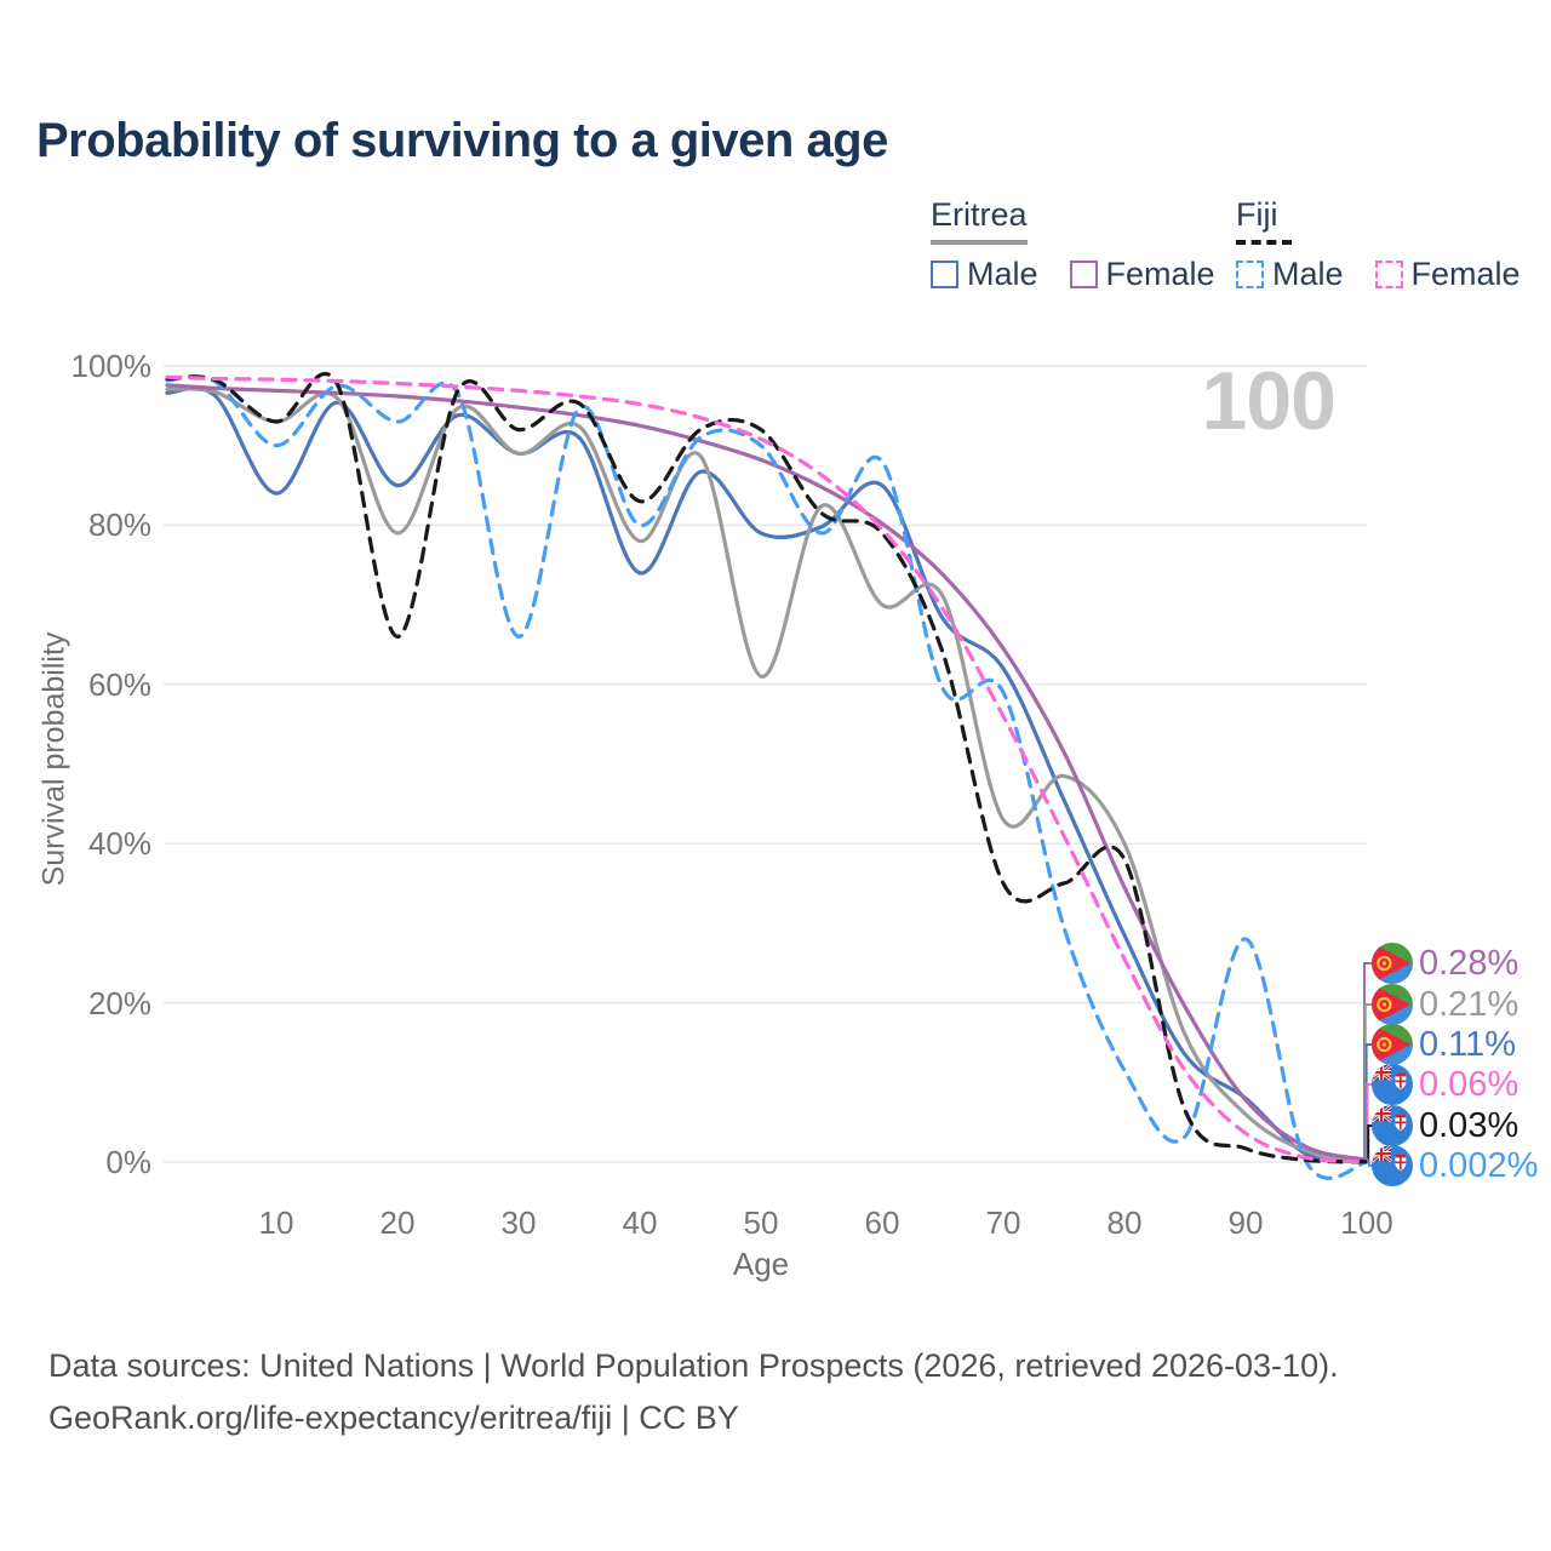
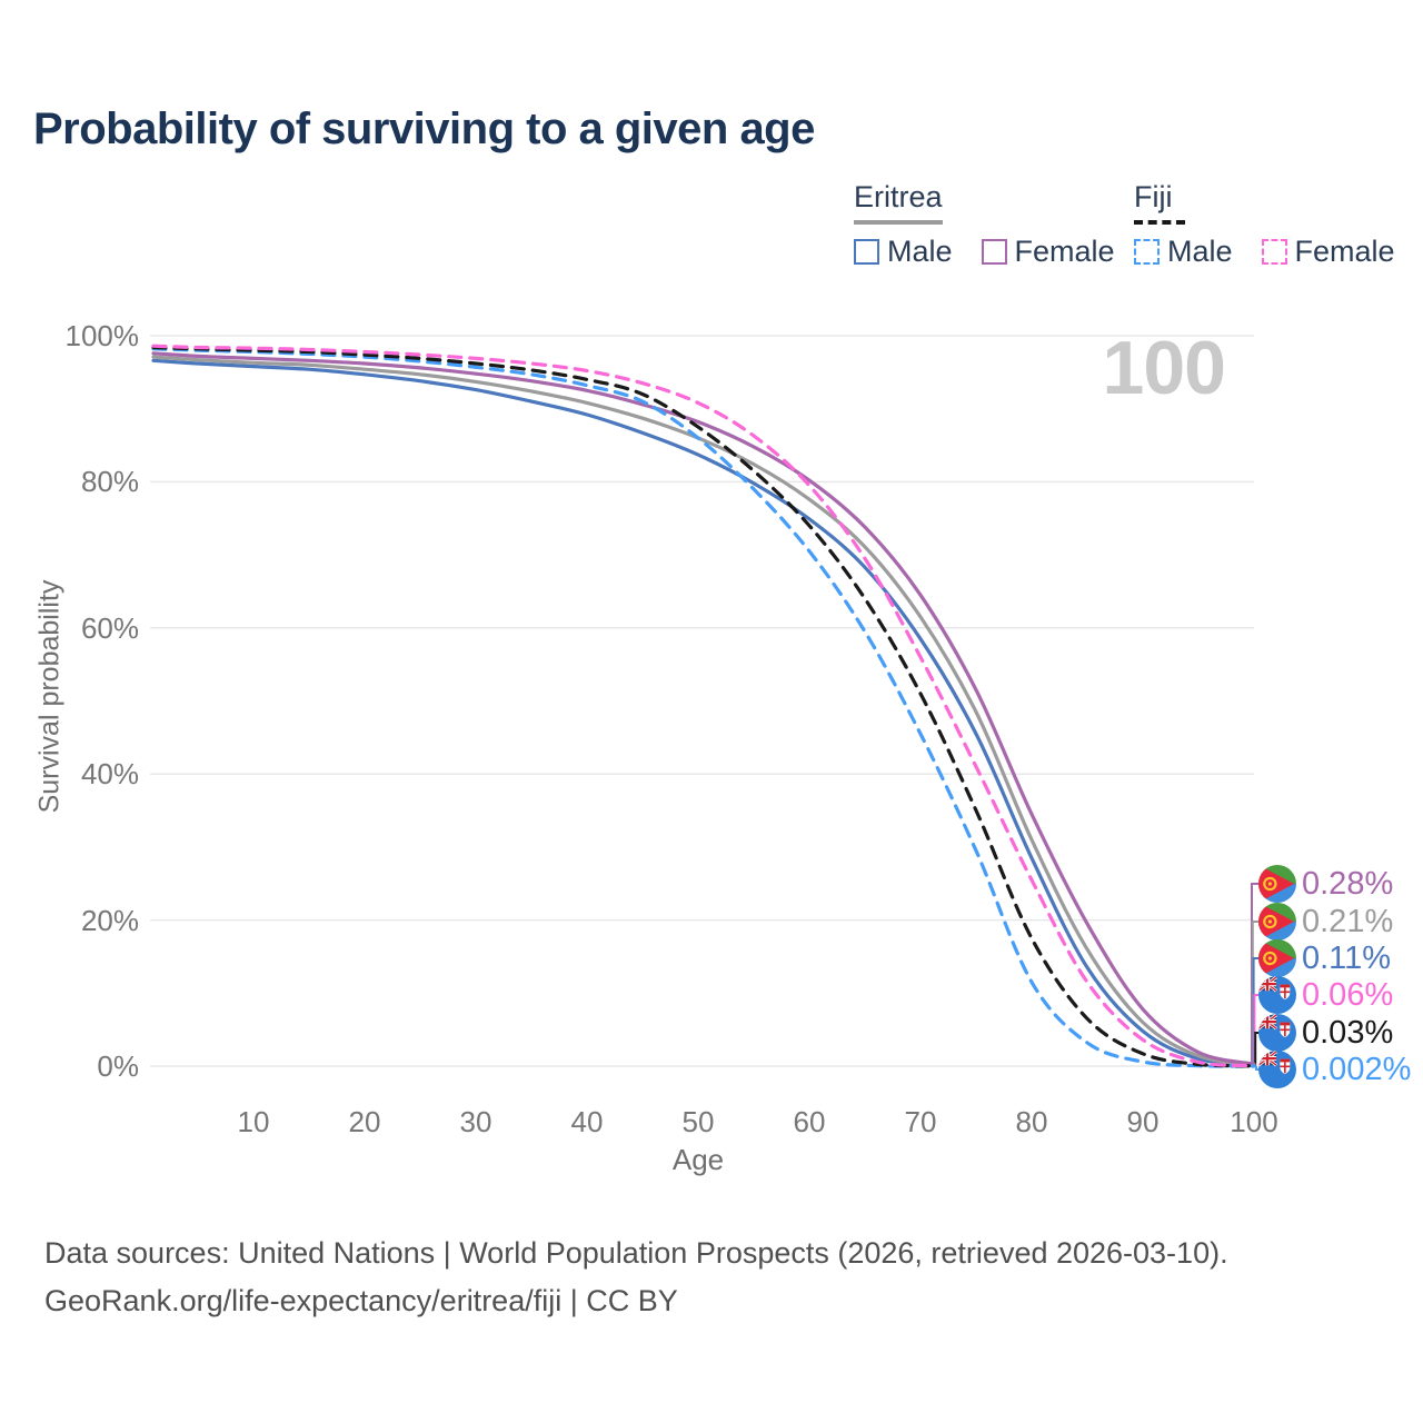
Eritrea Male/10: 84% -> 96%
Eritrea/10: 93% -> 96%
Fiji Male/10: 90% -> 98%
Fiji/10: 93% -> 98%
Eritrea Male/20: 85% -> 95%
Eritrea/20: 79% -> 95%
Fiji Male/20: 93% -> 97%
Fiji/20: 66% -> 97%
Eritrea Male/30: 89% -> 93%
Eritrea/30: 89% -> 94%
Fiji Male/30: 66% -> 96%
Fiji/30: 92% -> 96%
Eritrea Male/40: 74% -> 89%
Eritrea/40: 78% -> 91%
Fiji Male/40: 80% -> 93%
Fiji/40: 83% -> 94%
Eritrea Male/50: 79% -> 84%
Eritrea/50: 61% -> 86%
Fiji Male/50: 90% -> 86%
Fiji/50: 92% -> 88%
Eritrea Male/60: 85% -> 75%
Eritrea/60: 70% -> 78%
Fiji Male/60: 88% -> 70%
Fiji/60: 79% -> 74%
Eritrea Male/70: 62% -> 58%
Eritrea/70: 43% -> 62%
Fiji Male/70: 59% -> 46%
Fiji/70: 35% -> 51%
Eritrea/80: 40% -> 31%
Fiji/80: 38% -> 18%
Eritrea Male/90: 8% -> 5%
Fiji Male/90: 28% -> 1%
